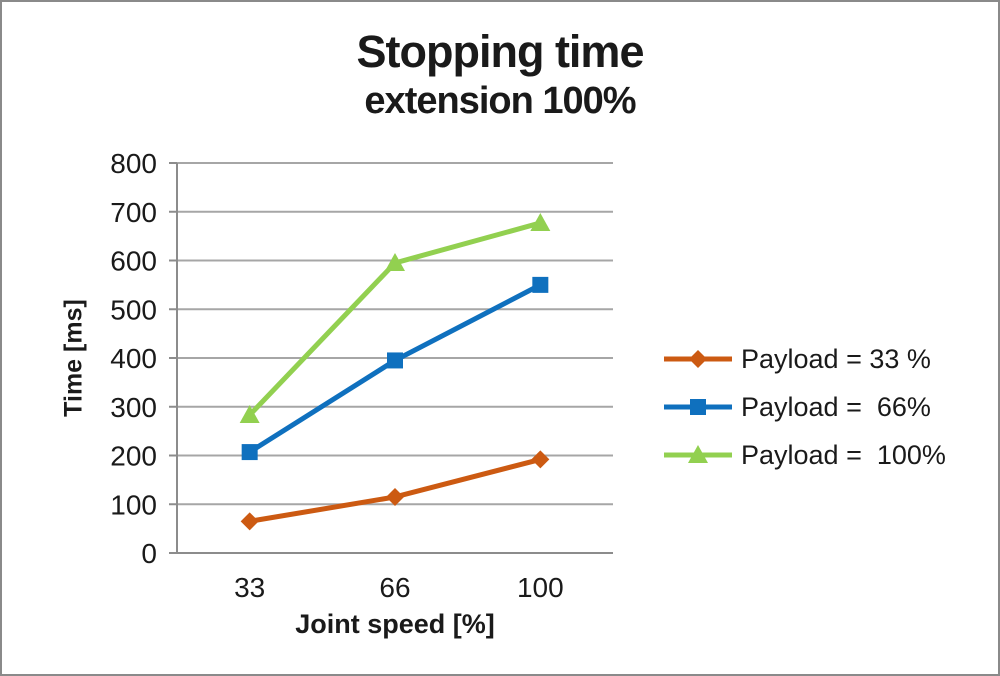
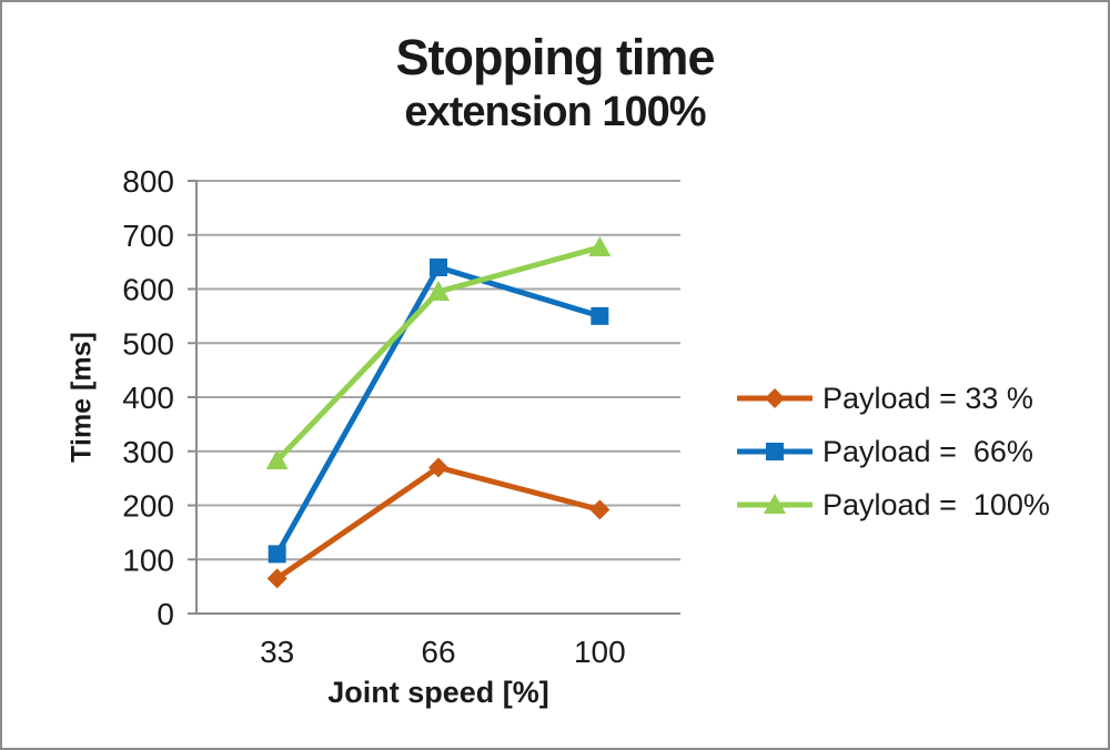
Payload = 66%/33: 210 -> 110
Payload = 33 %/66: 120 -> 270
Payload = 66%/66: 400 -> 640
